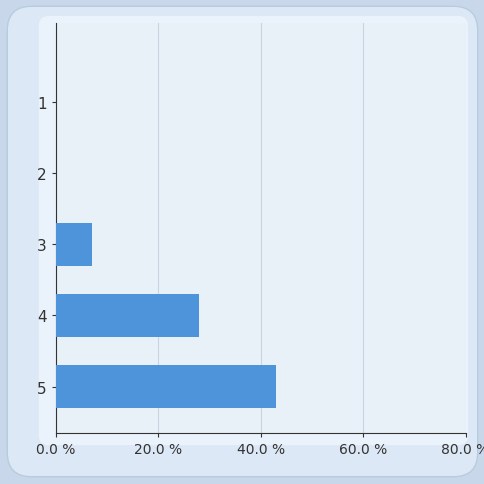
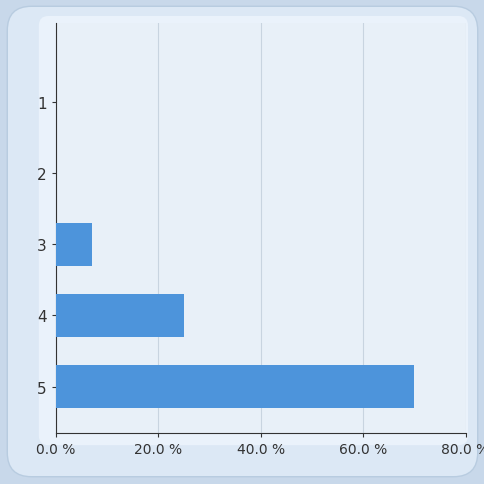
4: 28 % -> 25 %
5: 43 % -> 70 %
